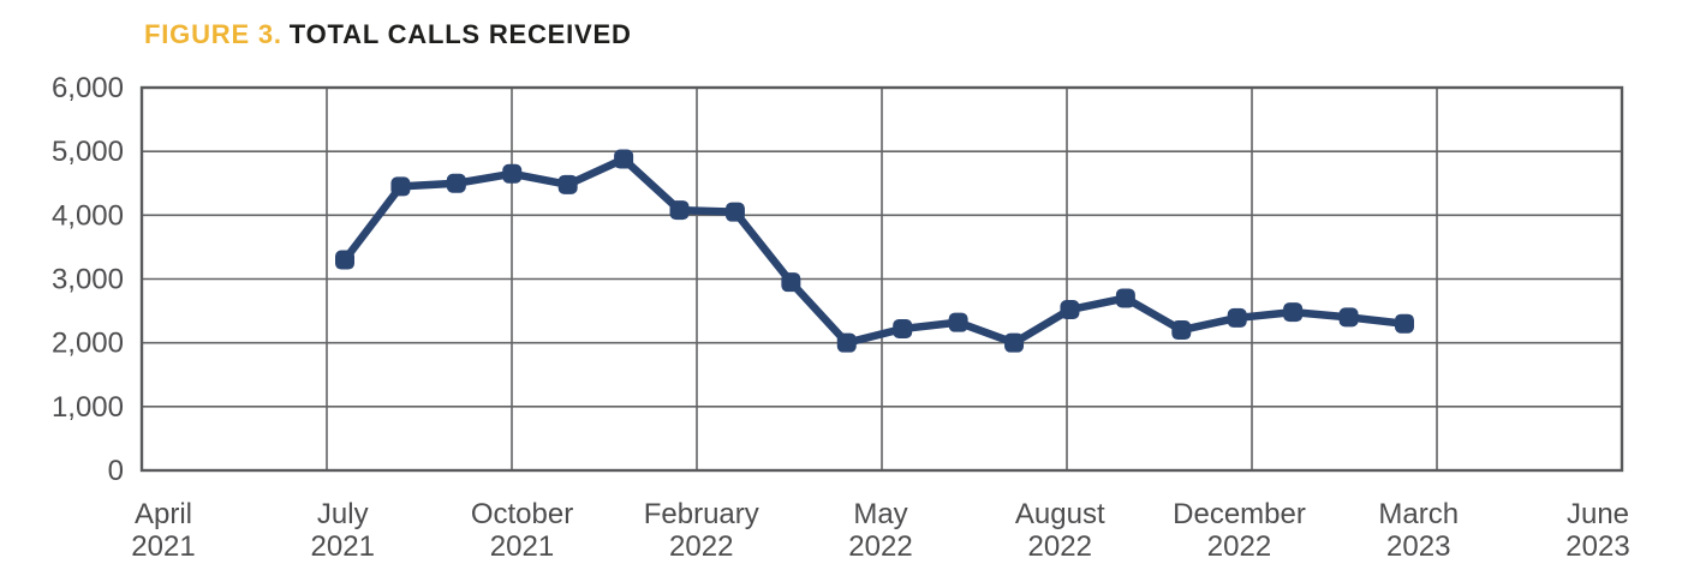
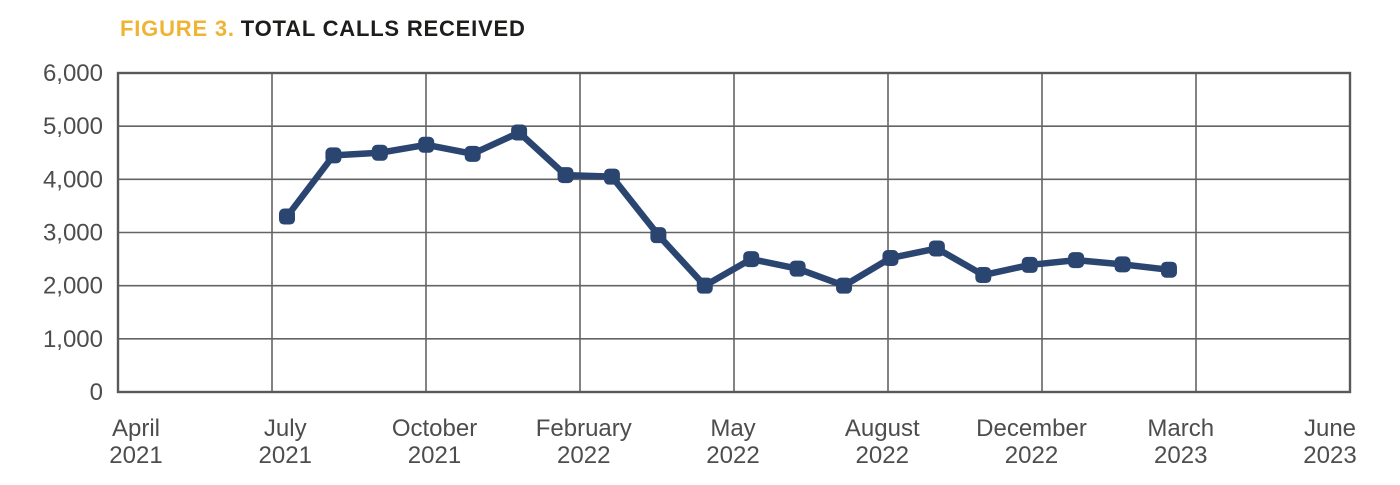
May 2022: 2200 -> 2500
